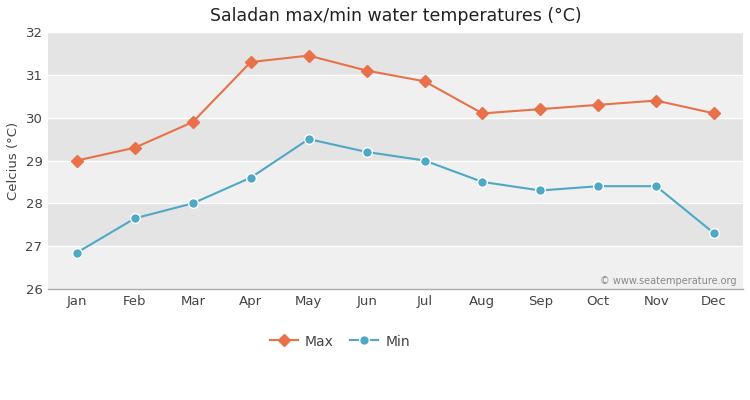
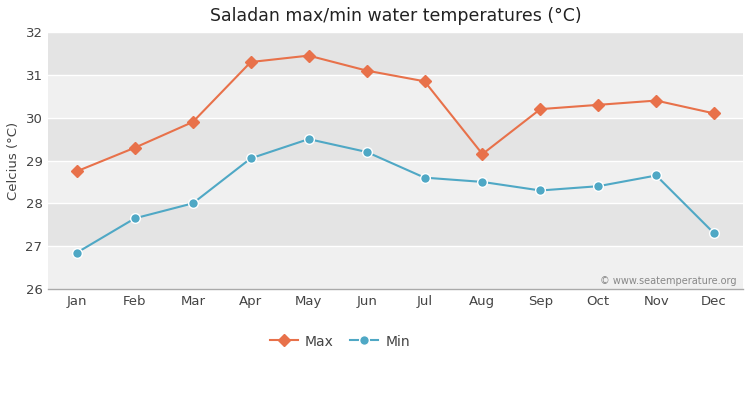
Max/Jan: 29.00 -> 28.75
Min/Apr: 28.60 -> 29.05
Min/Jul: 29.00 -> 28.60
Max/Aug: 30.10 -> 29.15
Min/Nov: 28.40 -> 28.65
